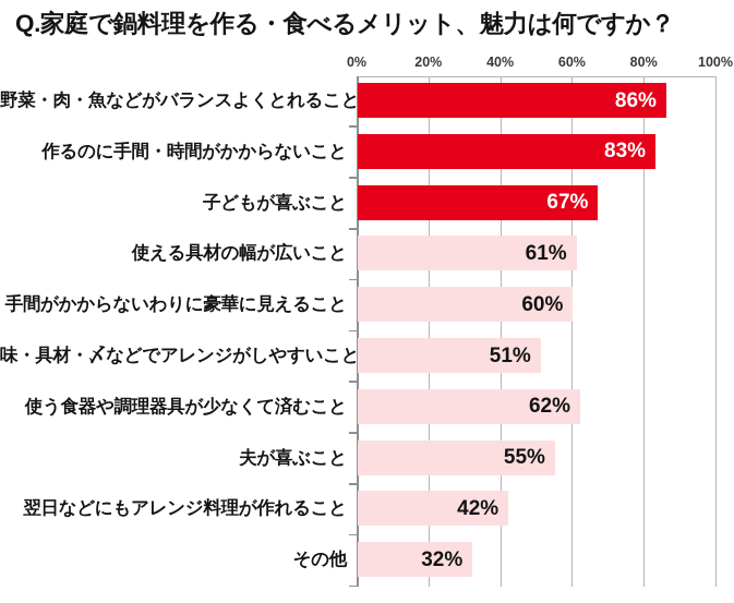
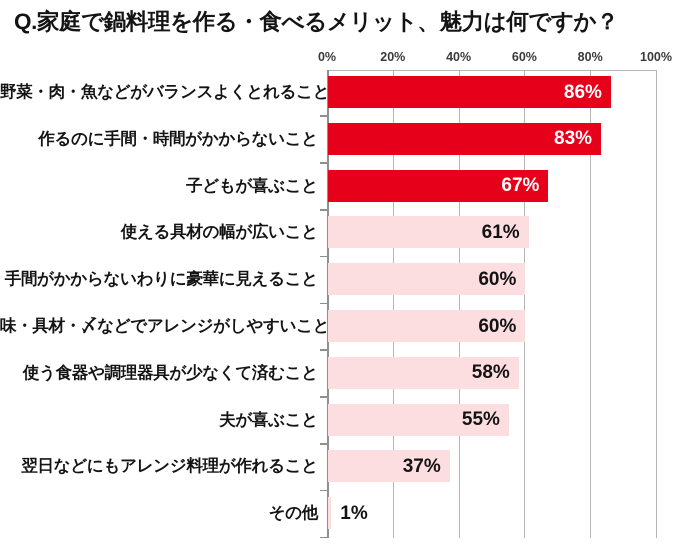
味・具材・〆などでアレンジがしやすいこと: 51% -> 60%
使う食器や調理器具が少なくて済むこと: 62% -> 58%
翌日などにもアレンジ料理が作れること: 42% -> 37%
その他: 32% -> 1%
